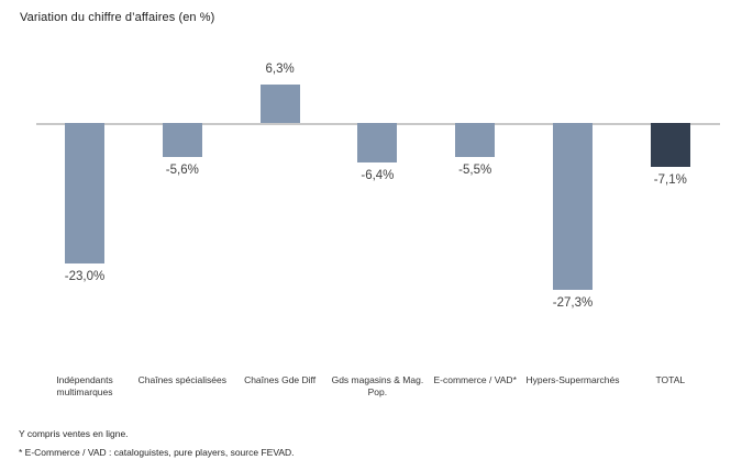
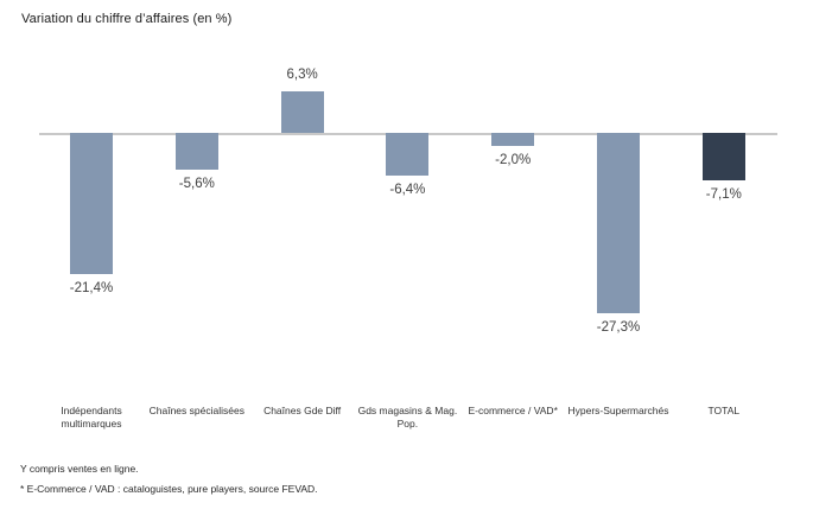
Indépendants multimarques: -23,0% -> -21,4%
E-commerce / VAD*: -5,5% -> -2,0%
